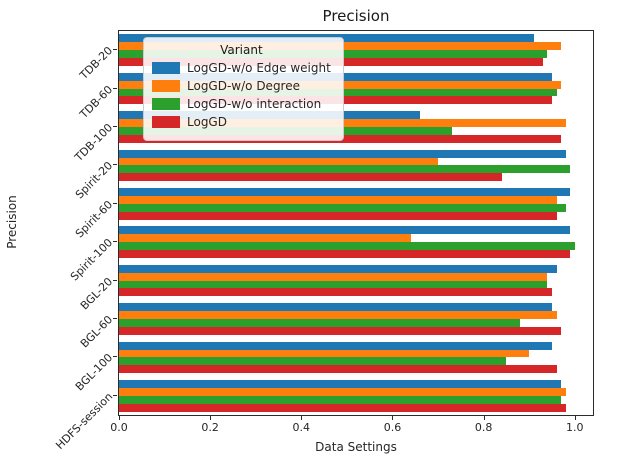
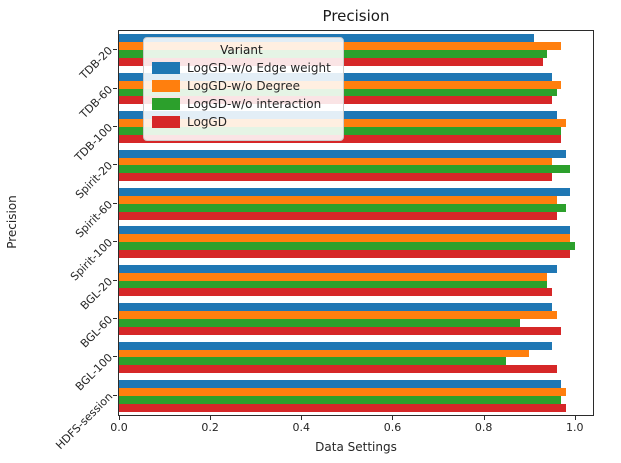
LogGD-w/o Edge weight/TDB-100: 0.66 -> 0.96
LogGD-w/o interaction/TDB-100: 0.73 -> 0.97
LogGD-w/o Degree/Spirit-20: 0.70 -> 0.95
LogGD/Spirit-20: 0.84 -> 0.95
LogGD-w/o Degree/Spirit-100: 0.64 -> 0.99
